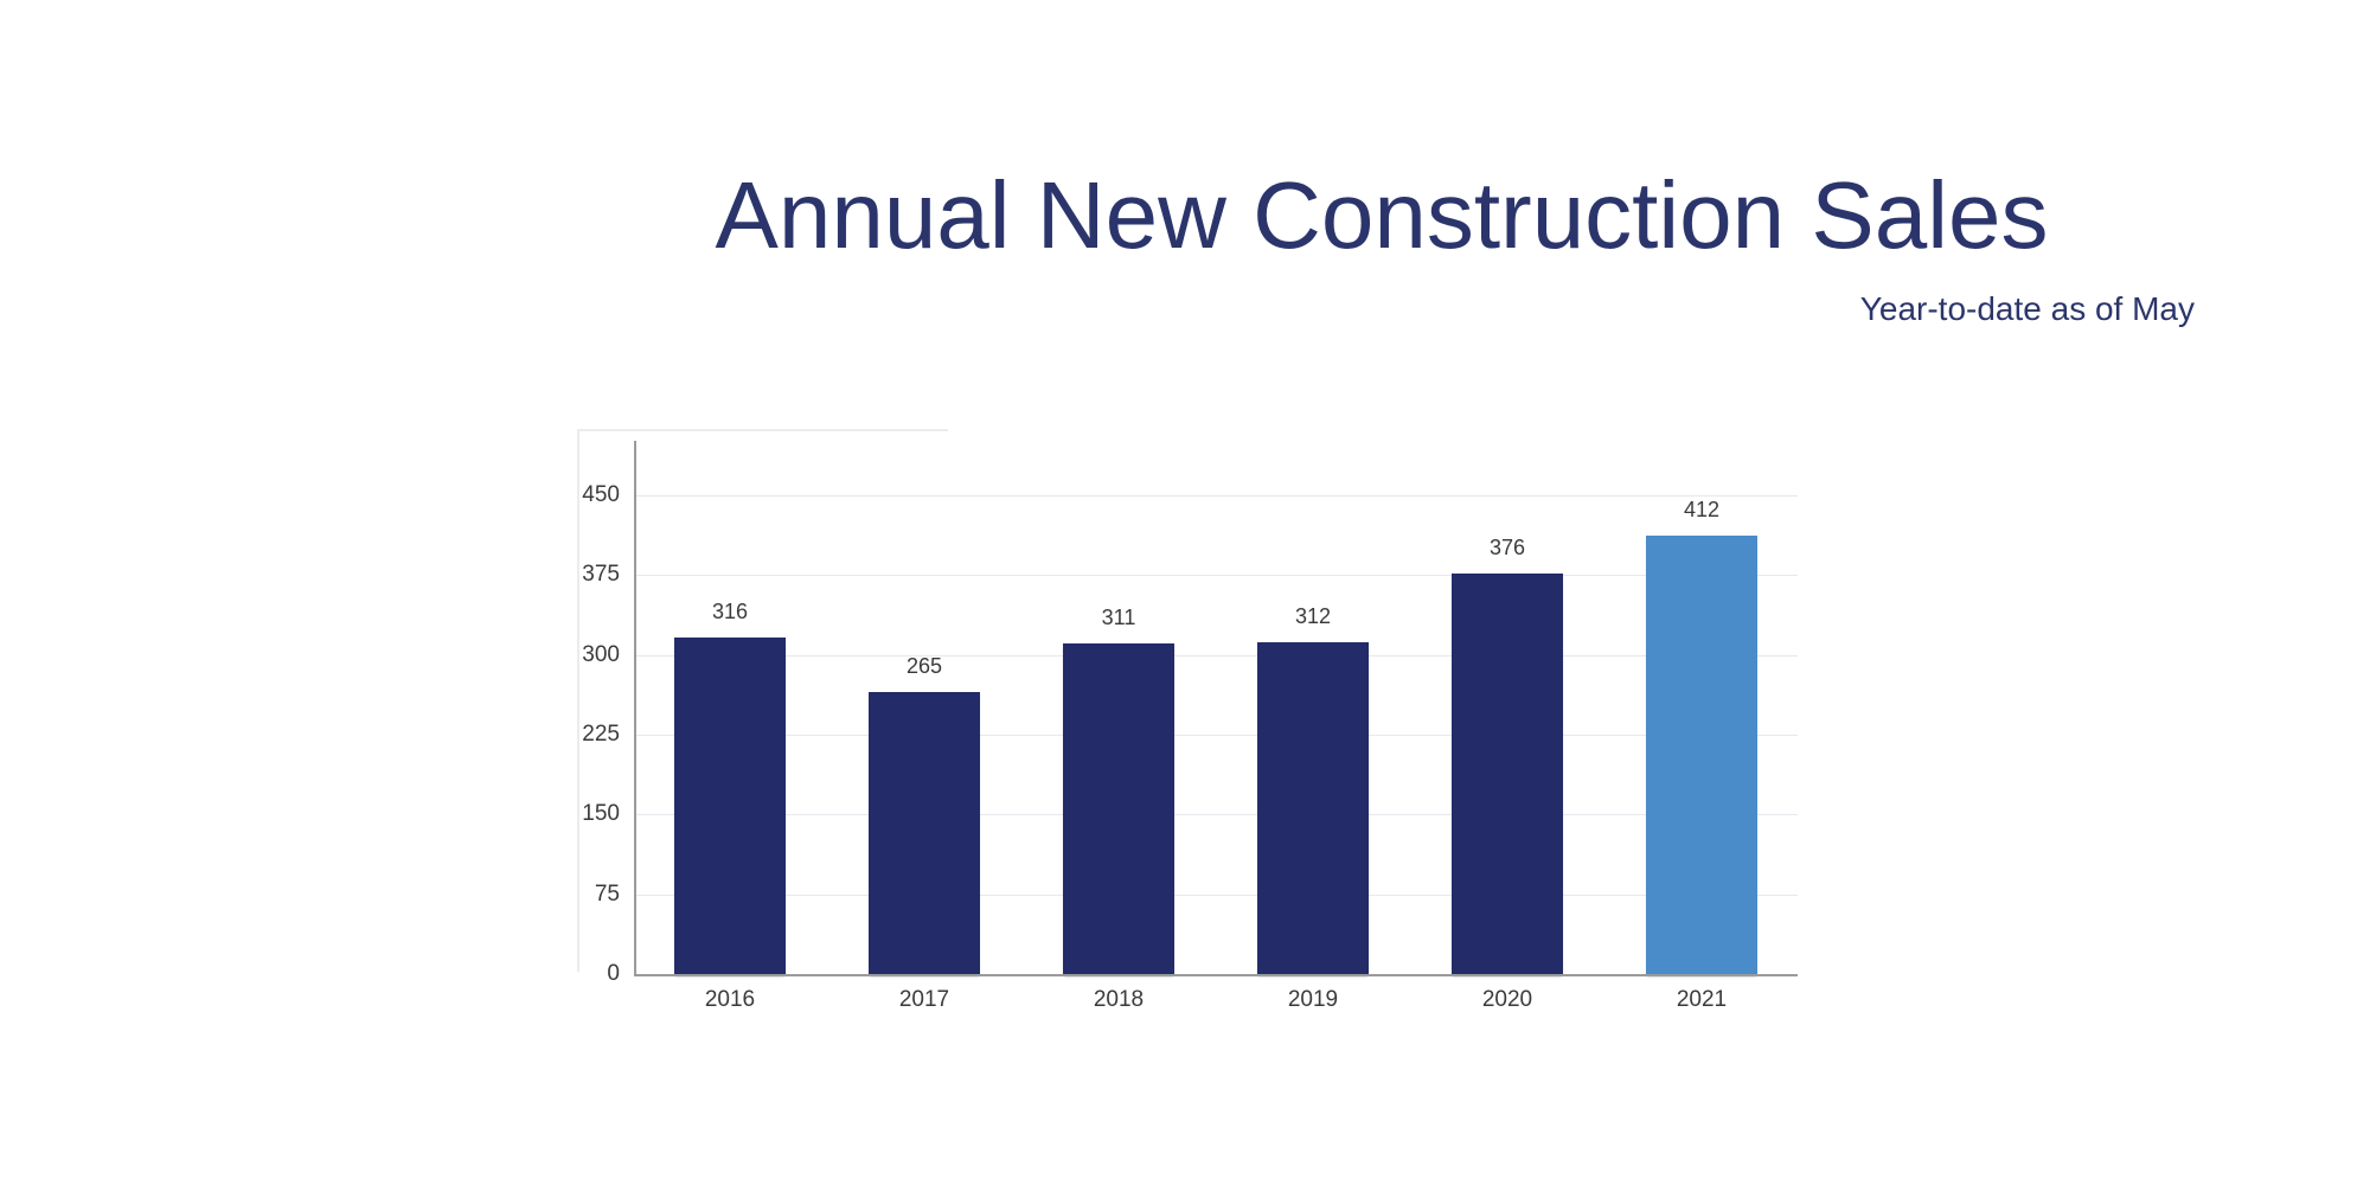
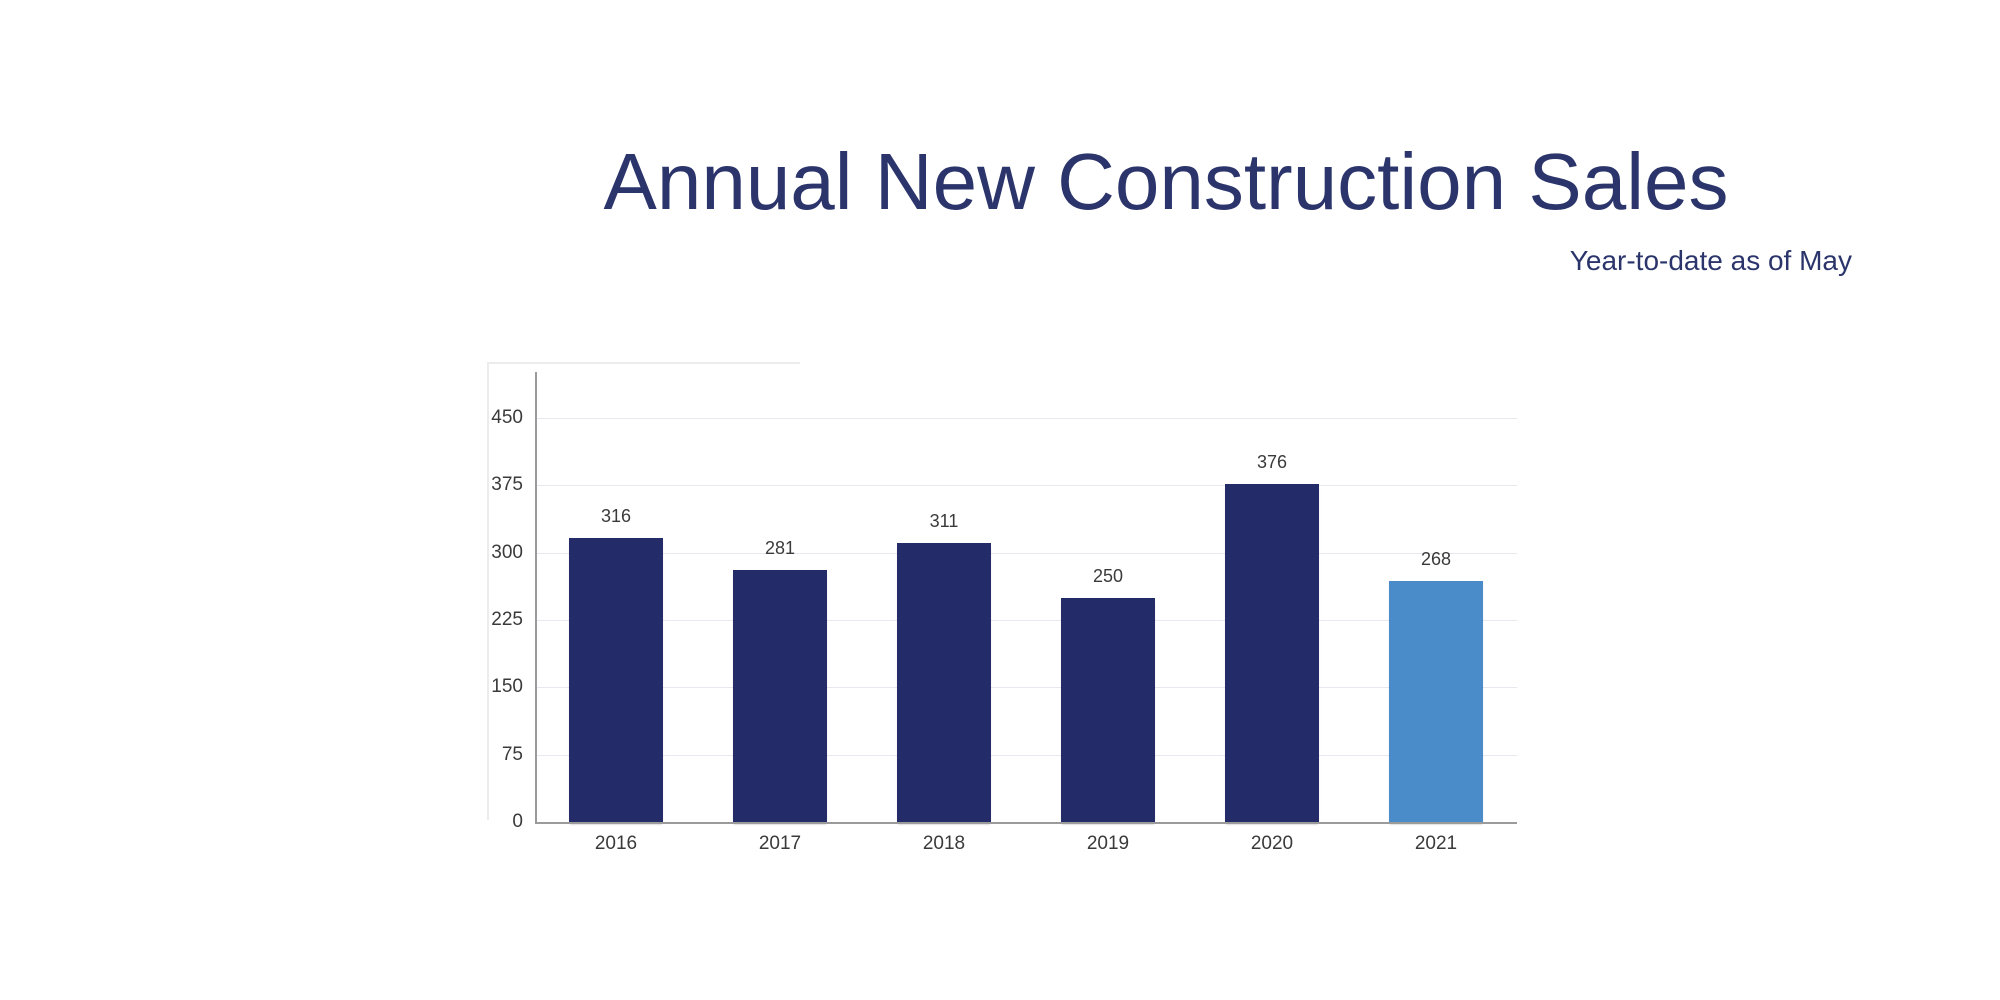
2017: 265 -> 281
2019: 312 -> 250
2021: 412 -> 268
